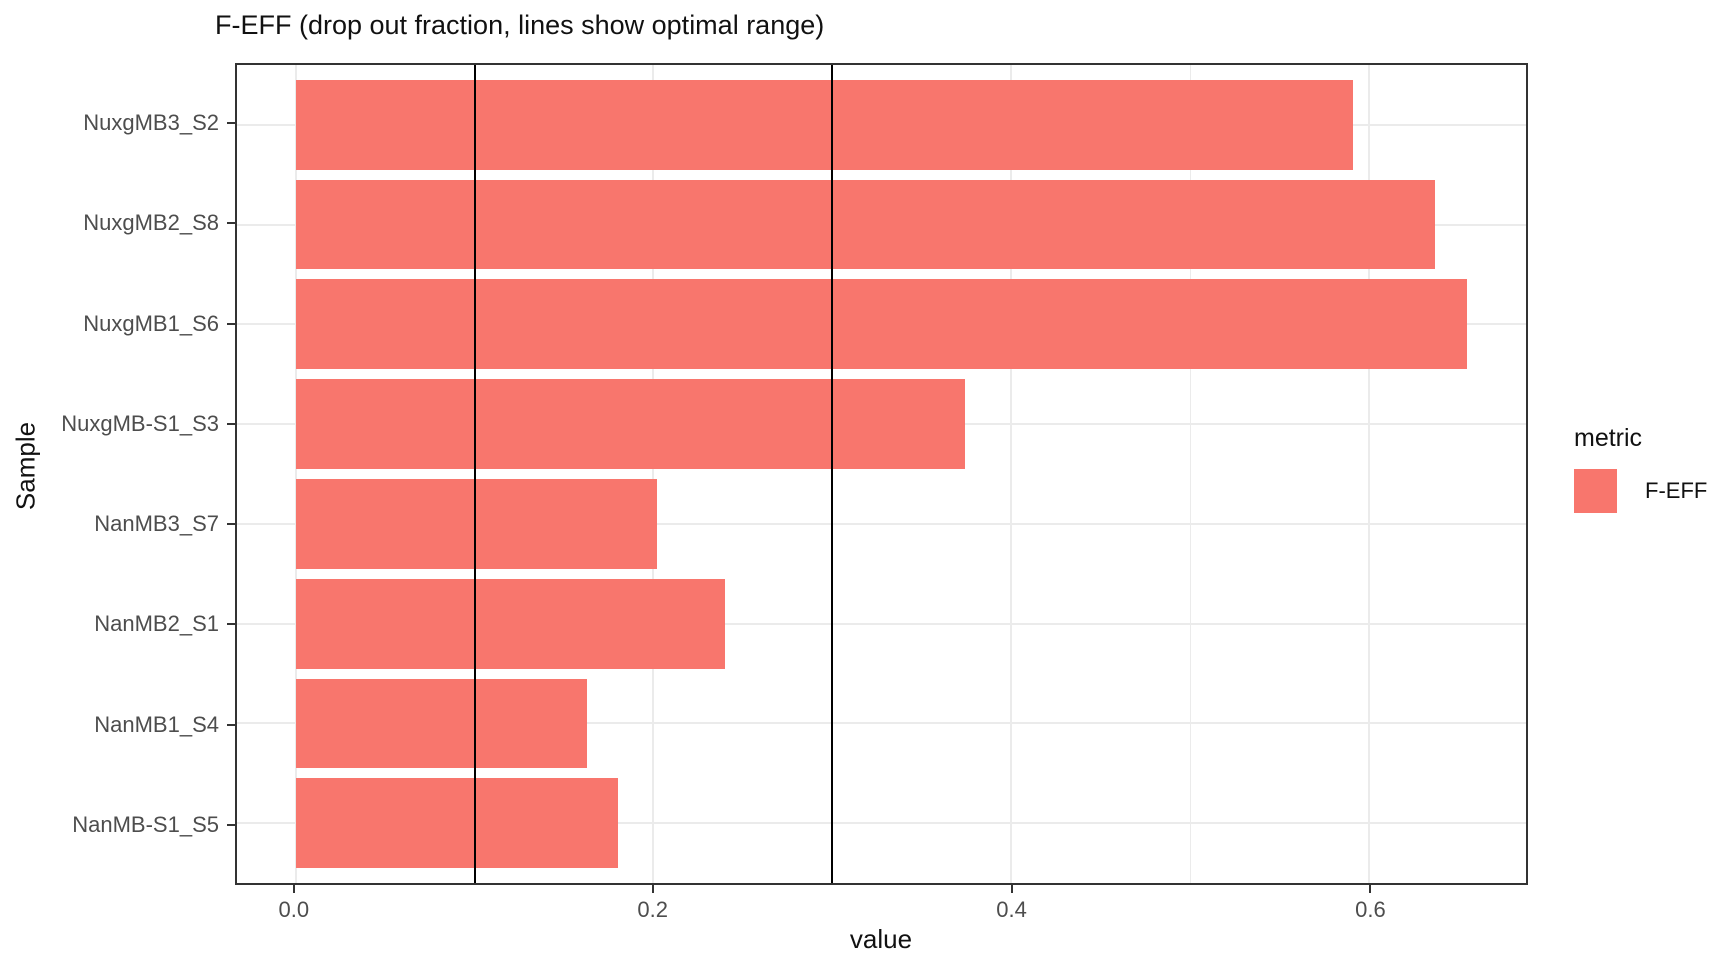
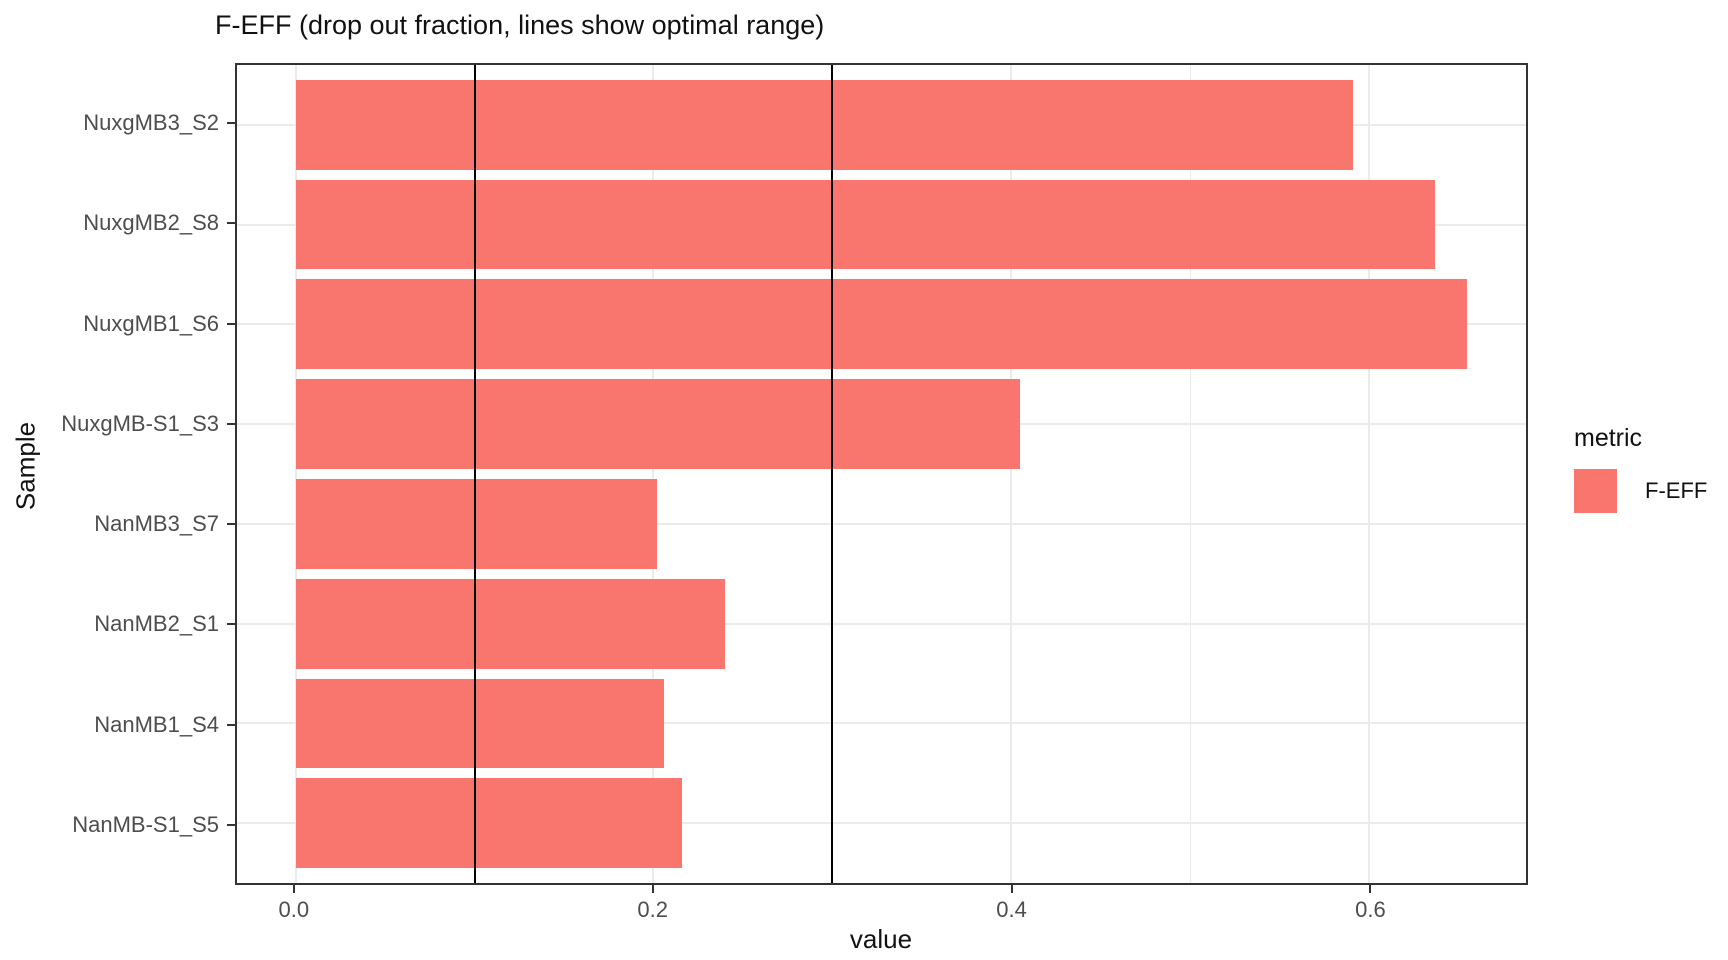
NuxgMB-S1_S3: 0.374 -> 0.405
NanMB1_S4: 0.163 -> 0.206
NanMB-S1_S5: 0.180 -> 0.216
